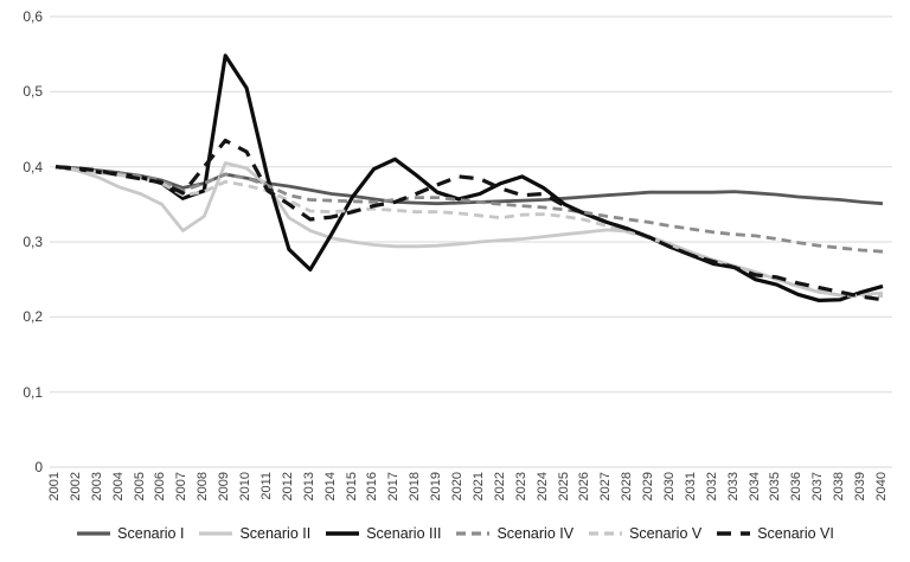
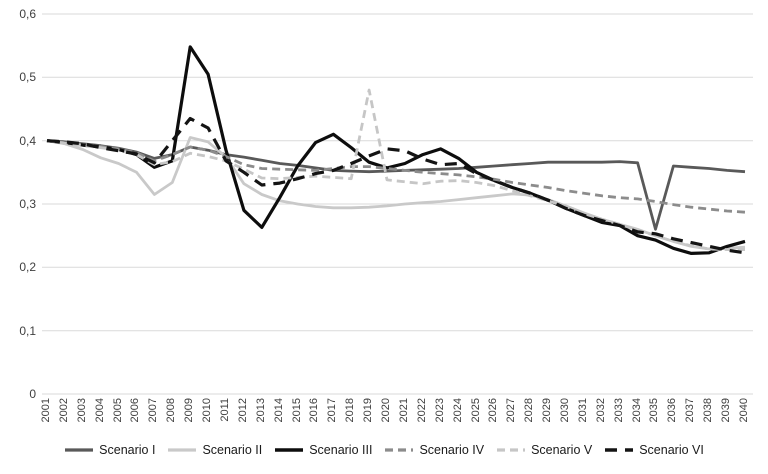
Scenario V/2019: 0,34 -> 0,48
Scenario I/2035: 0,36 -> 0,26
